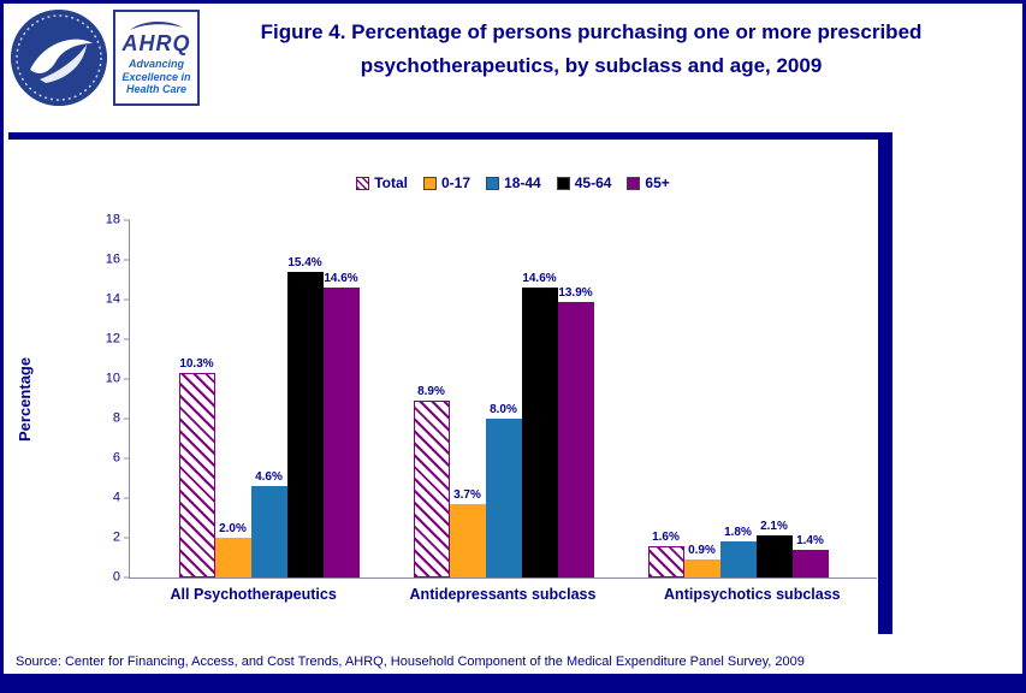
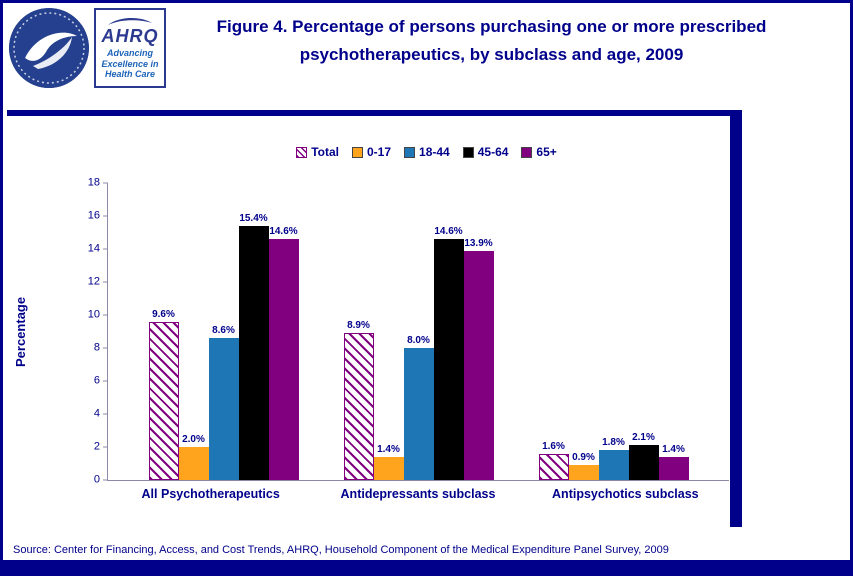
Total/All Psychotherapeutics: 10.3% -> 9.6%
18-44/All Psychotherapeutics: 4.6% -> 8.6%
0-17/Antidepressants subclass: 3.7% -> 1.4%
